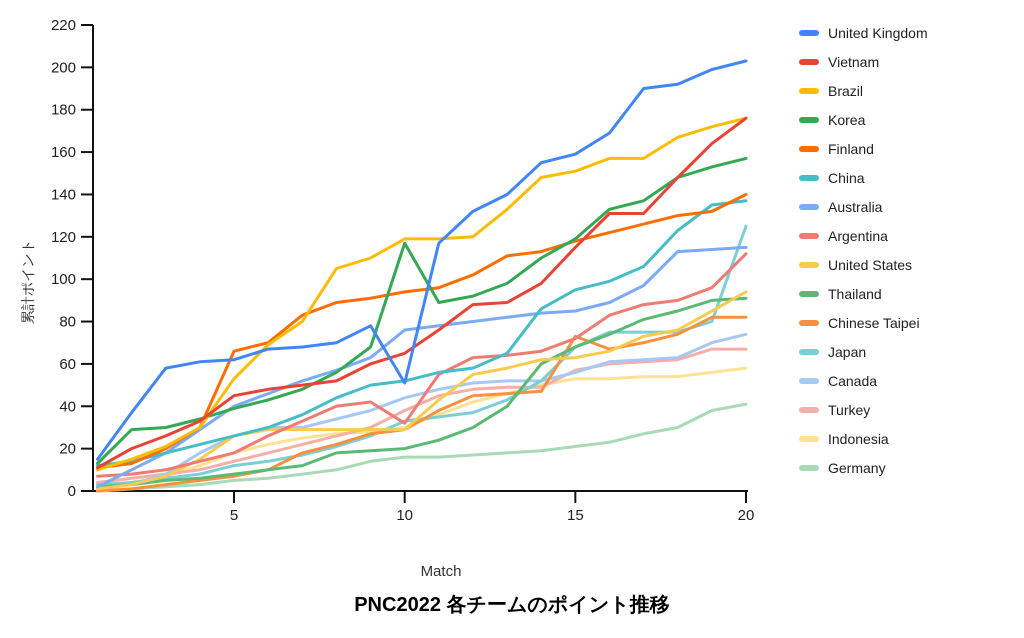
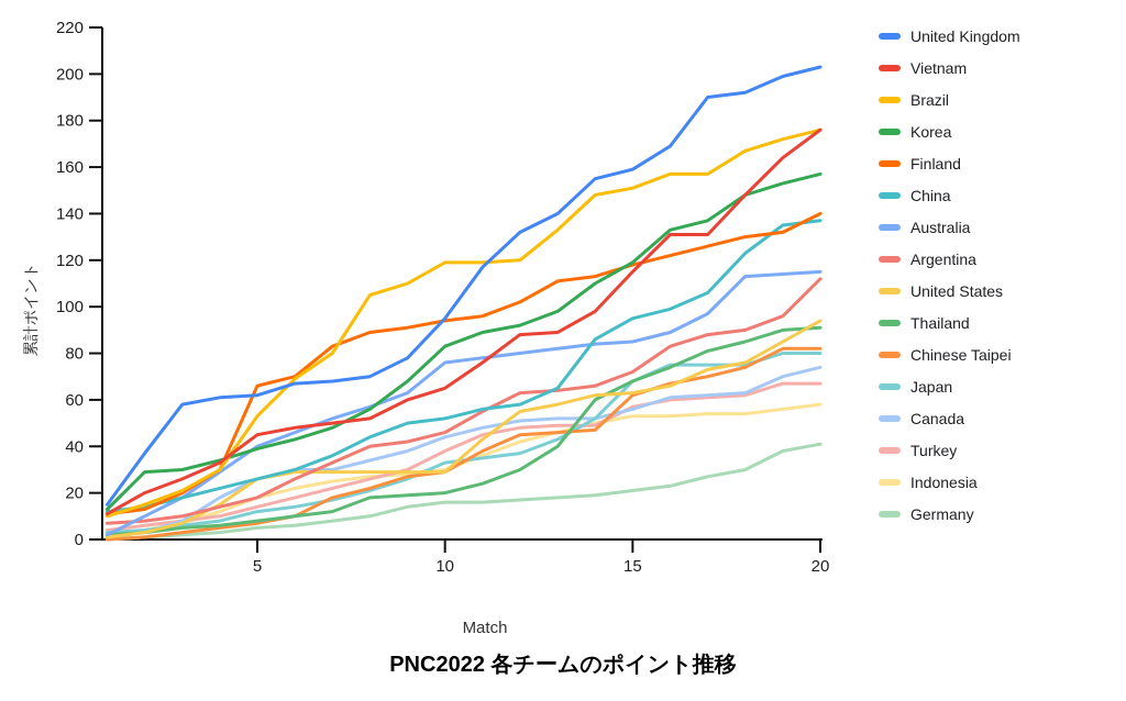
United Kingdom/10: 51 -> 95
Korea/10: 117 -> 83
Argentina/10: 32 -> 46
Chinese Taipei/15: 73 -> 62
Japan/20: 125 -> 80
